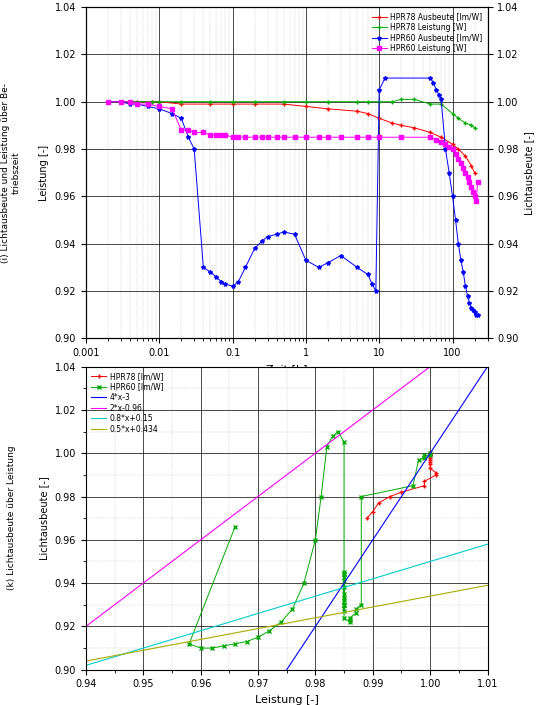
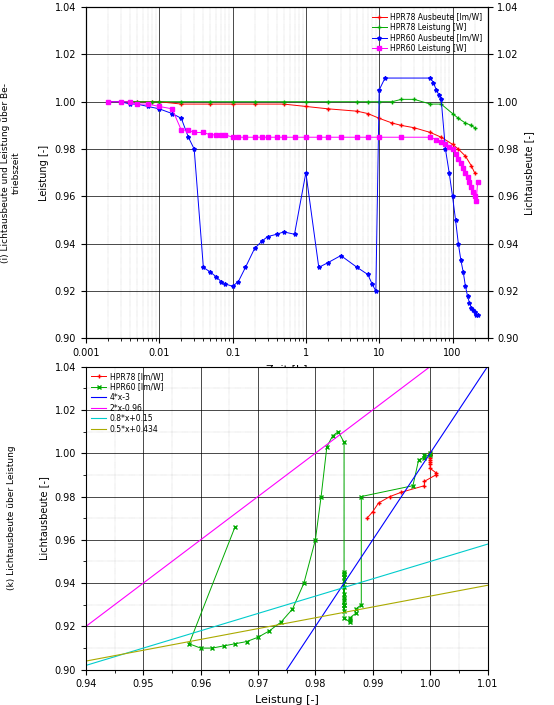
HPR60 Ausbeute [lm/W]/1: 0.933 -> 0.970
